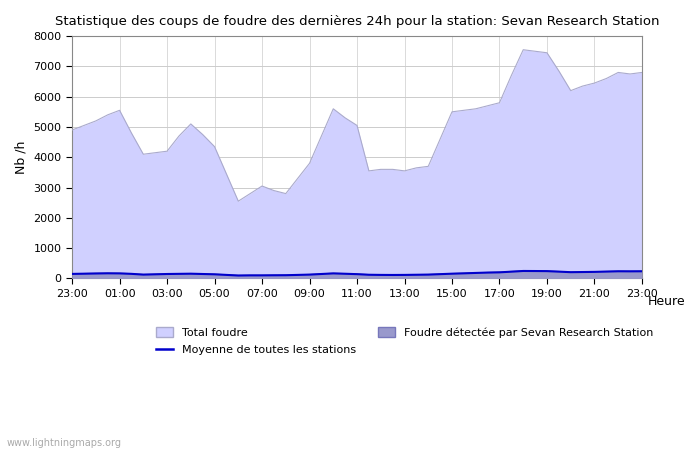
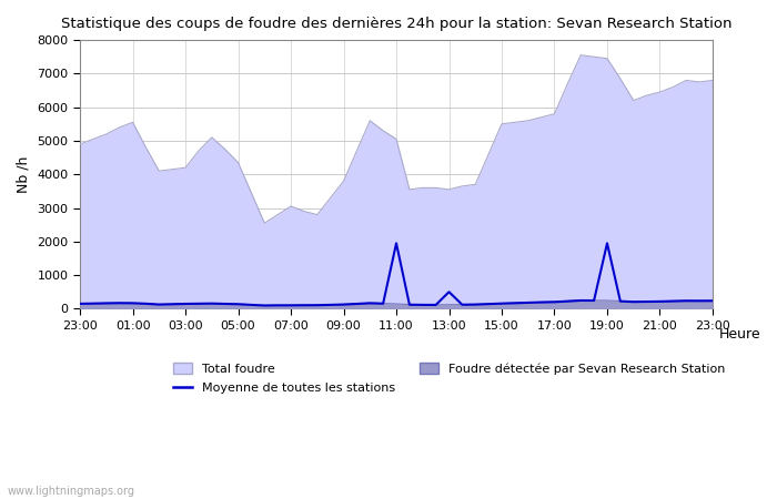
Moyenne de toutes les stations/11:00: 140 -> 1950
Moyenne de toutes les stations/13:00: 120 -> 500
Moyenne de toutes les stations/19:00: 240 -> 1950
